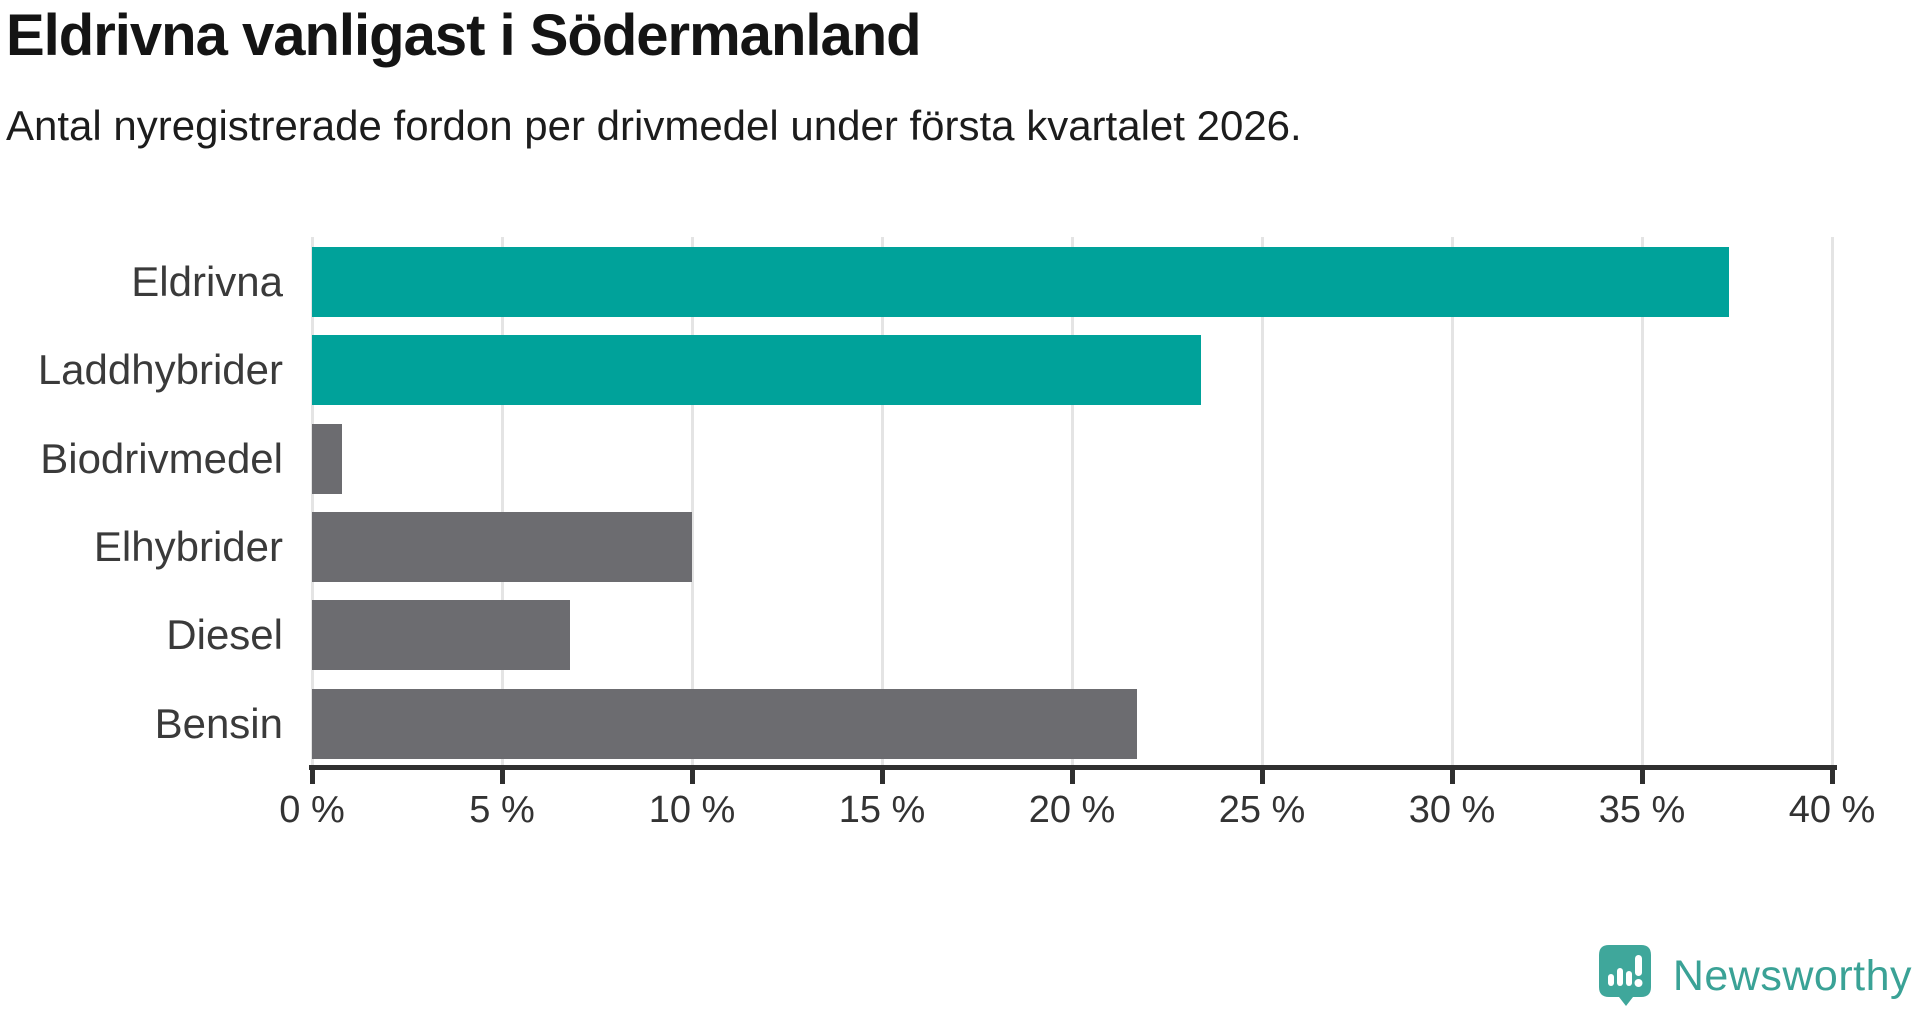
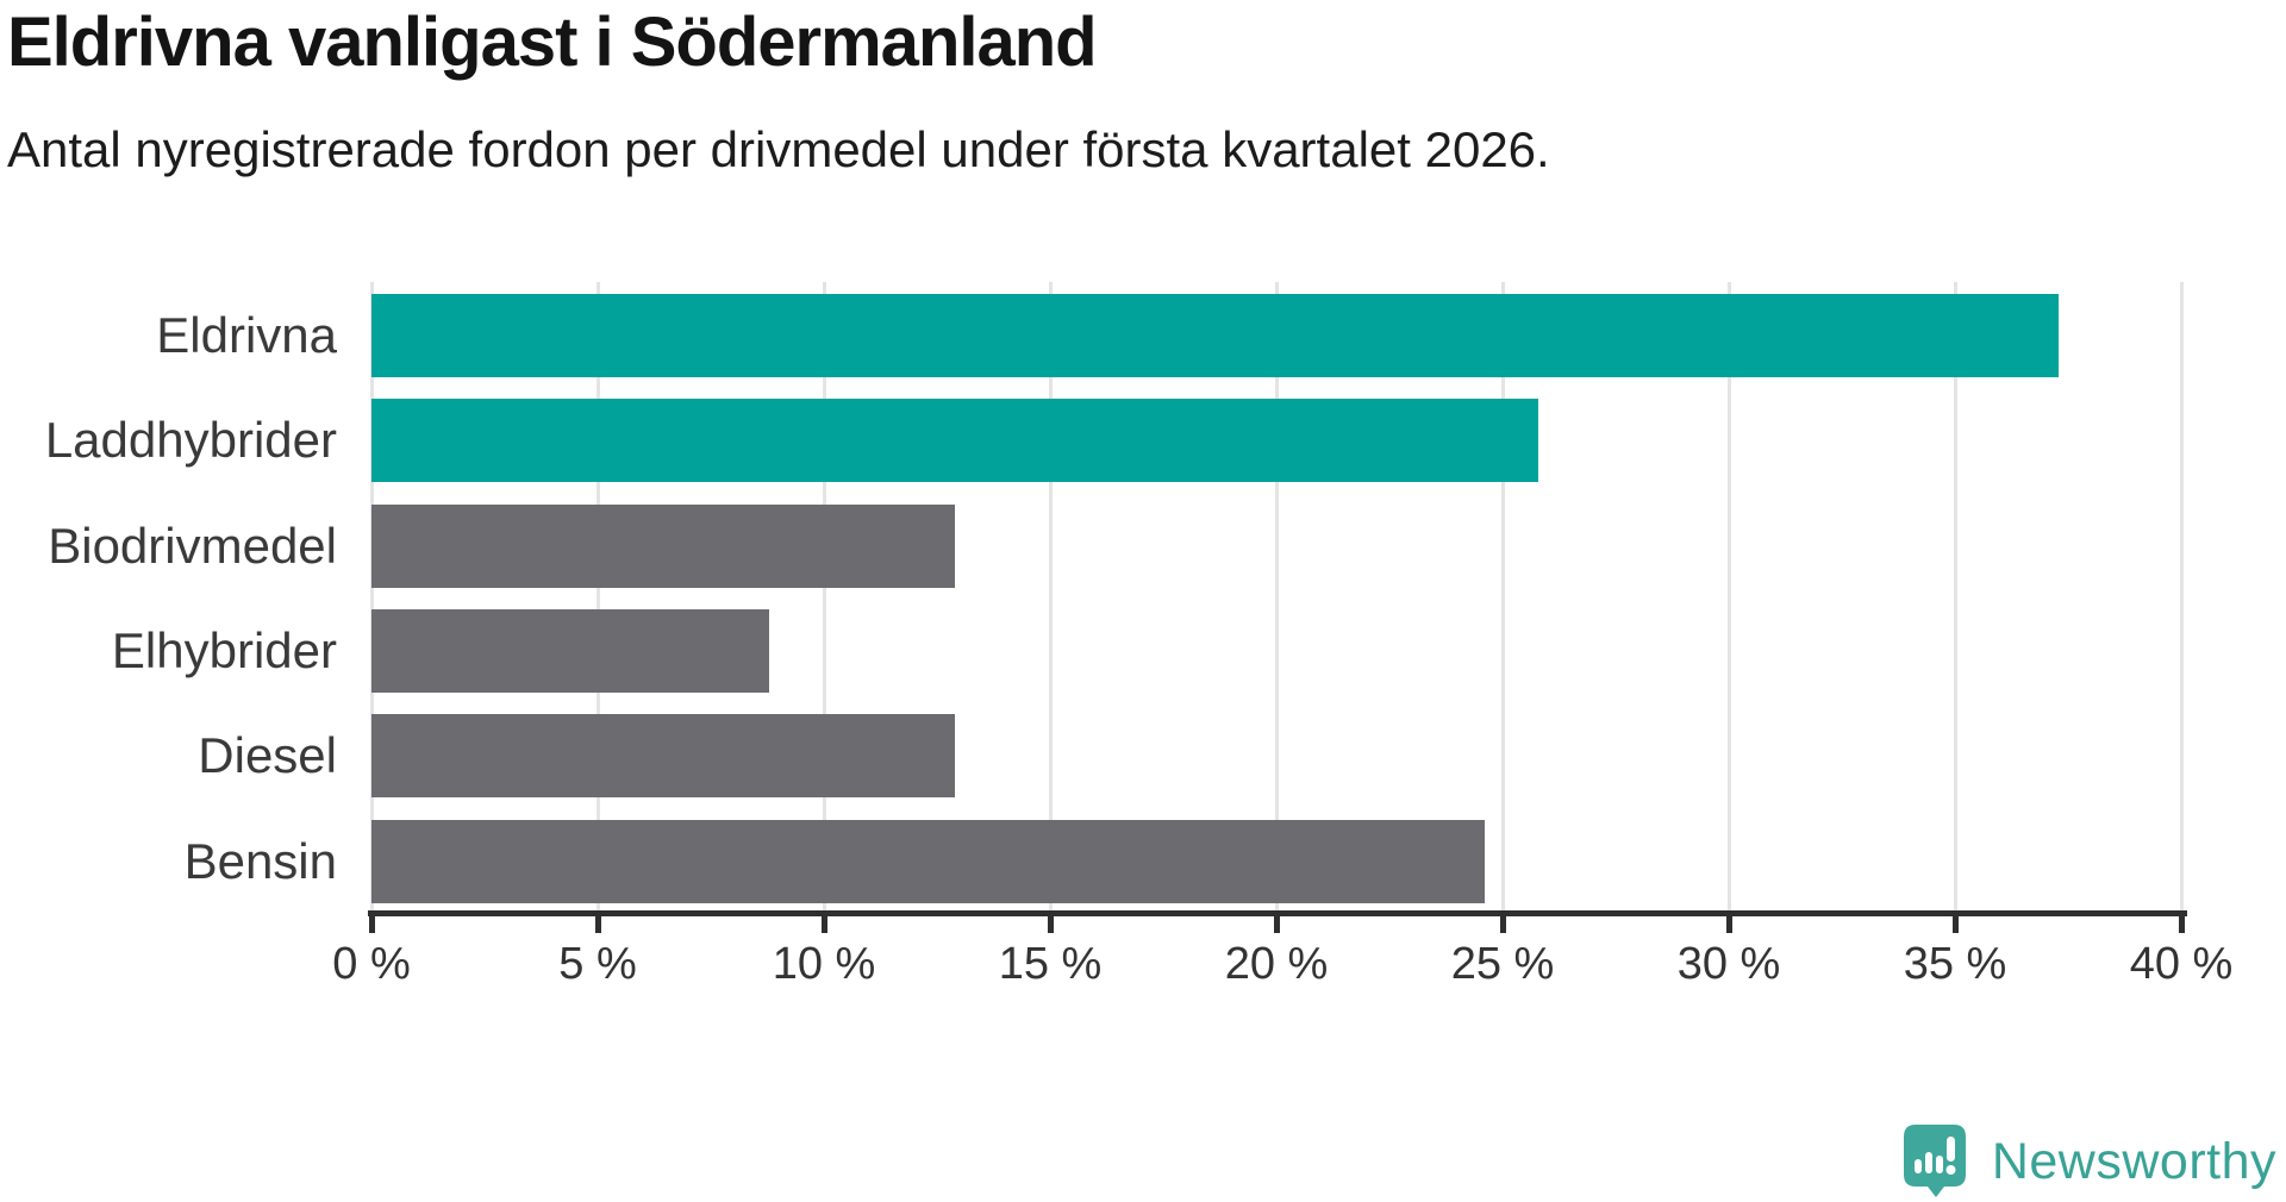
Laddhybrider: 23.4% -> 25.8%
Biodrivmedel: 0.8% -> 12.9%
Elhybrider: 10.0% -> 8.8%
Diesel: 6.8% -> 12.9%
Bensin: 21.7% -> 24.6%
